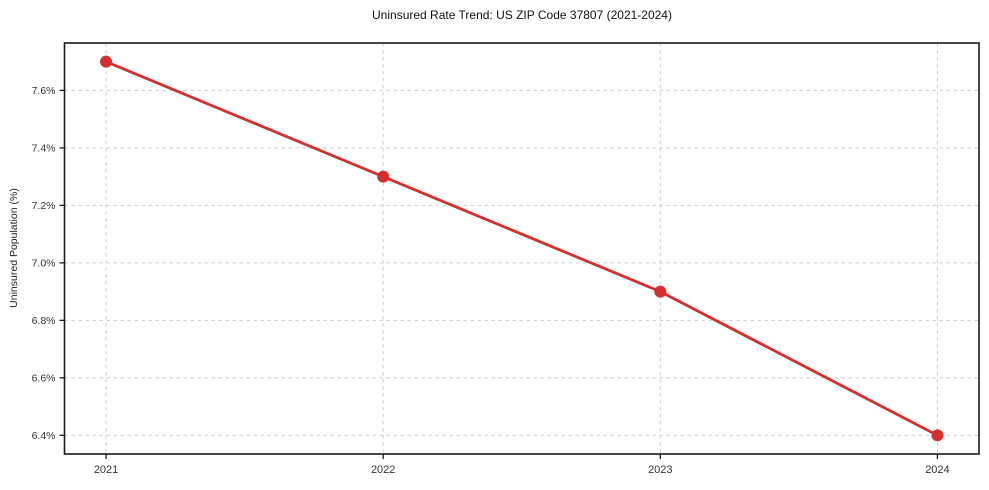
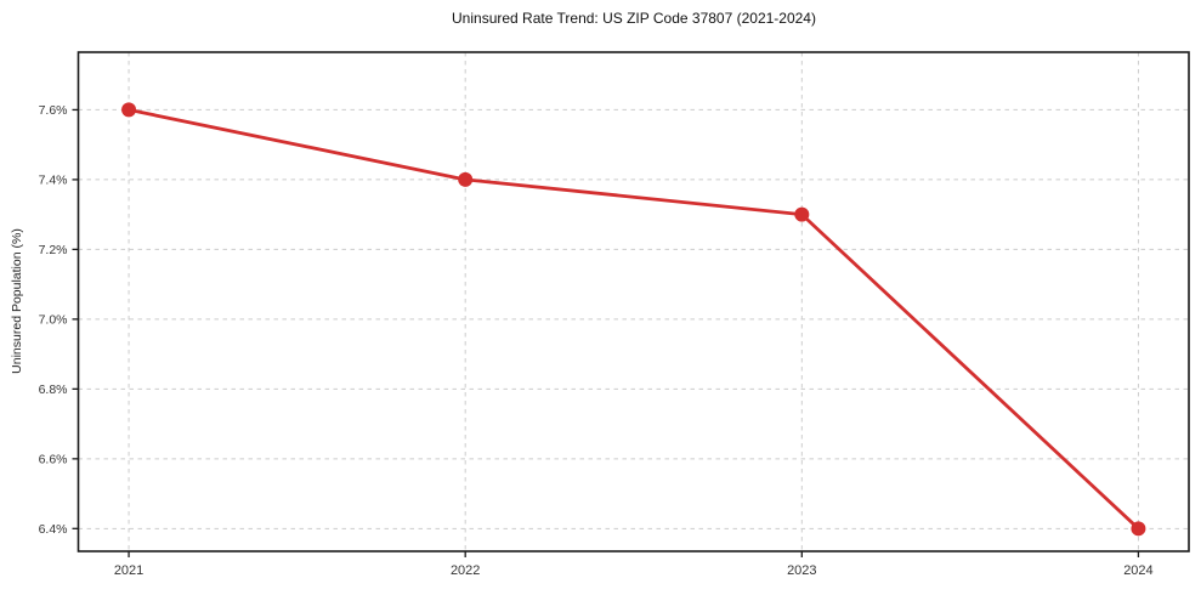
2021: 7.7% -> 7.6%
2022: 7.3% -> 7.4%
2023: 6.9% -> 7.3%
